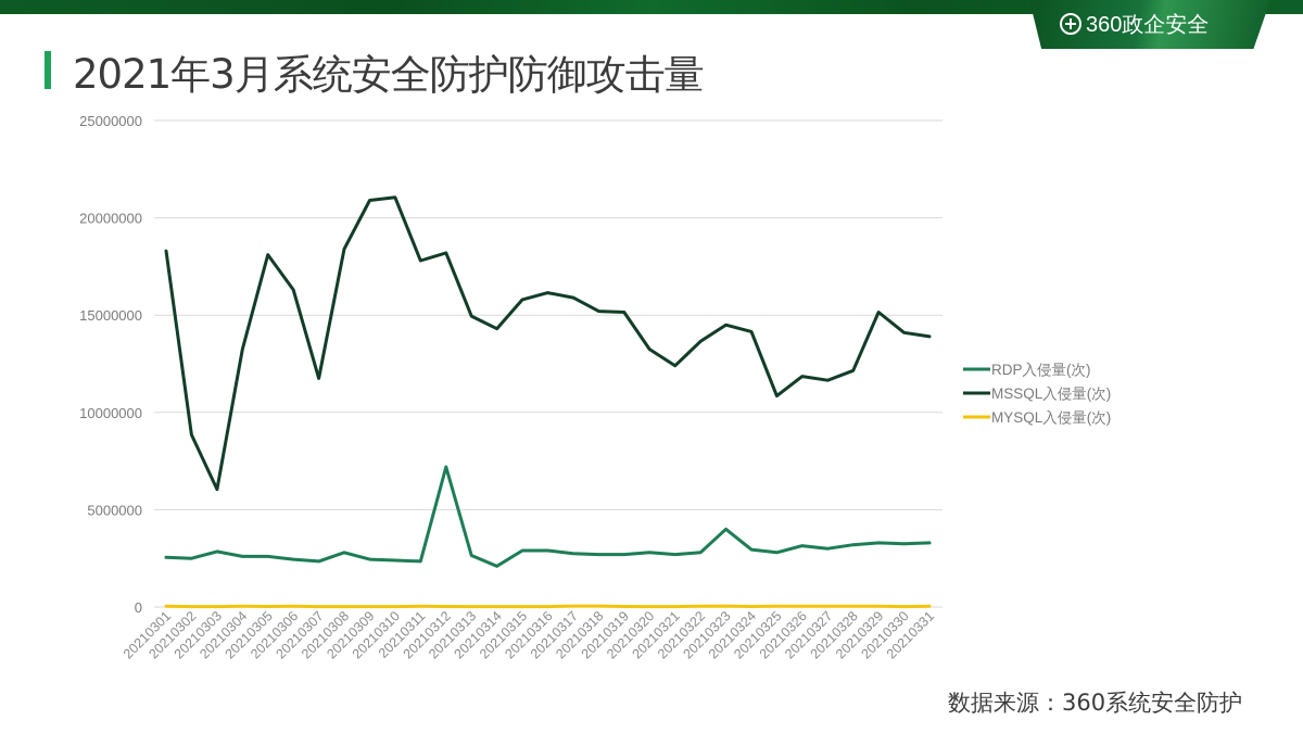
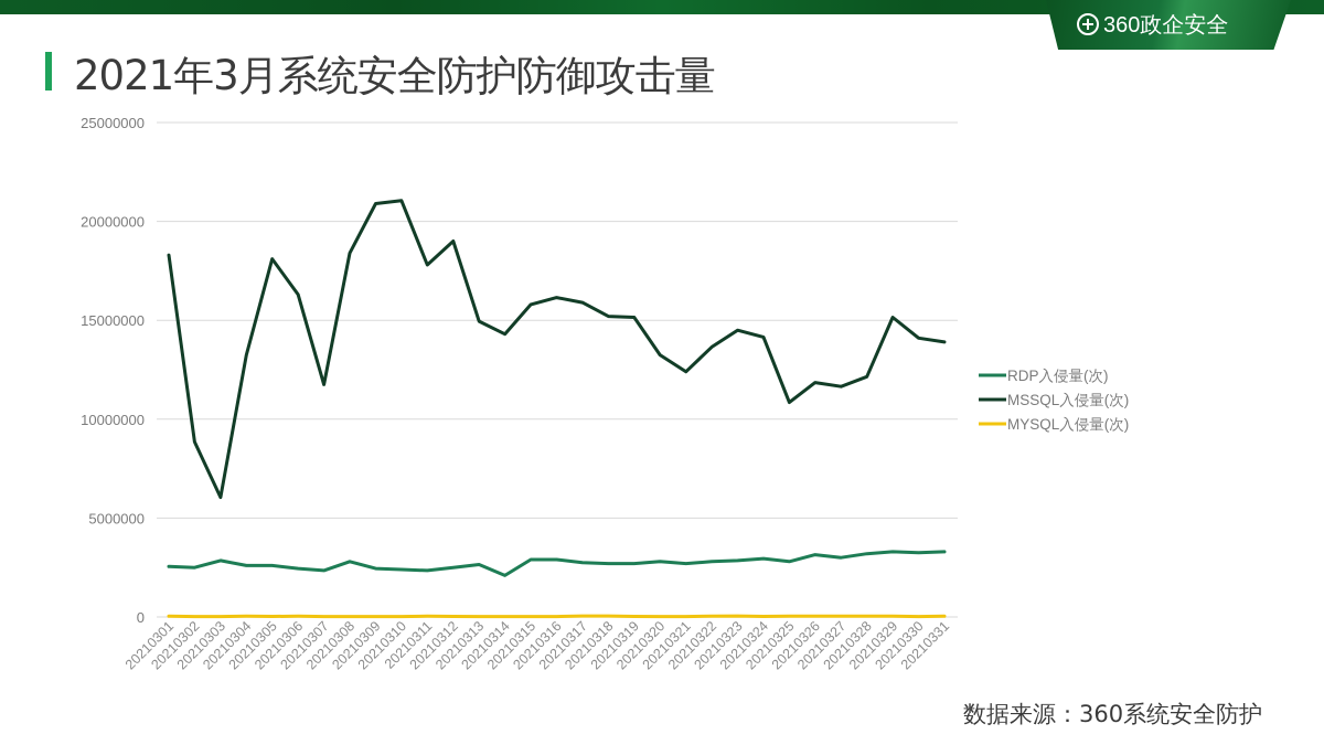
RDP入侵量(次)/20210312: 7200000 -> 2500000
MSSQL入侵量(次)/20210312: 18200000 -> 19000000
RDP入侵量(次)/20210323: 4000000 -> 2800000
